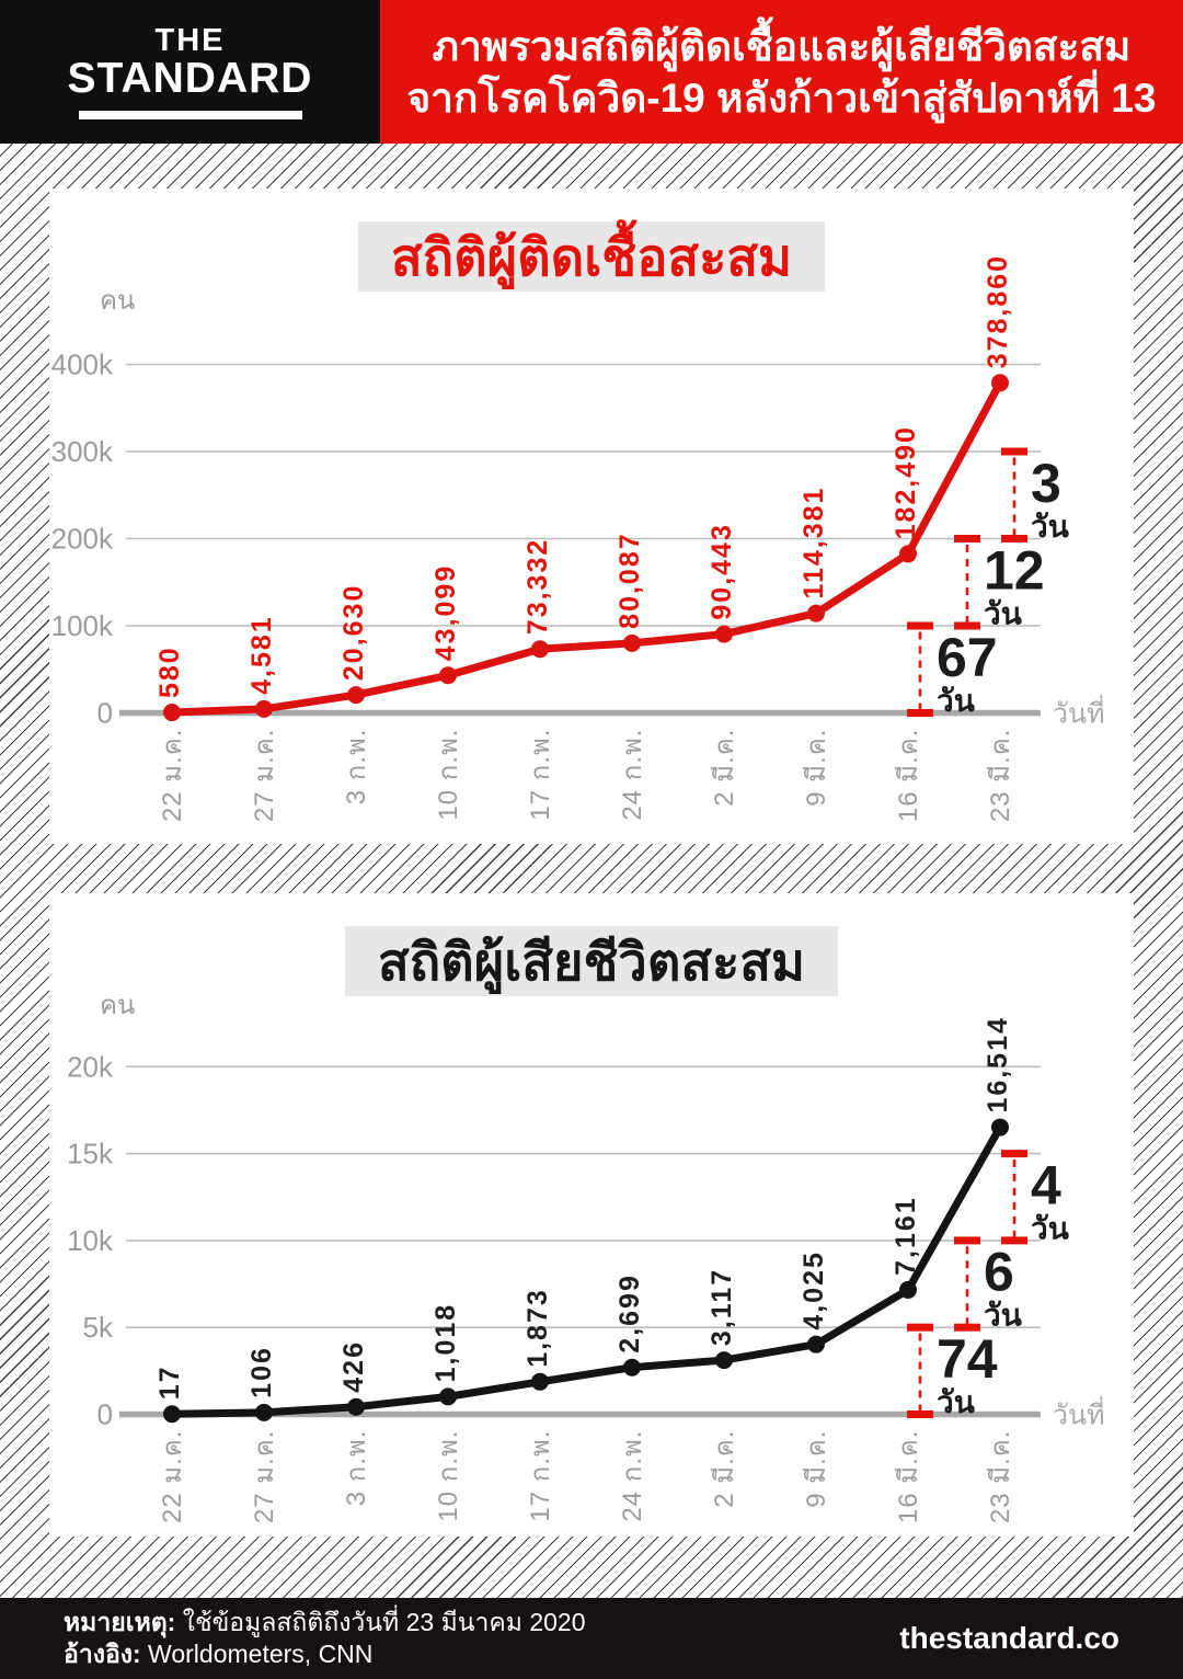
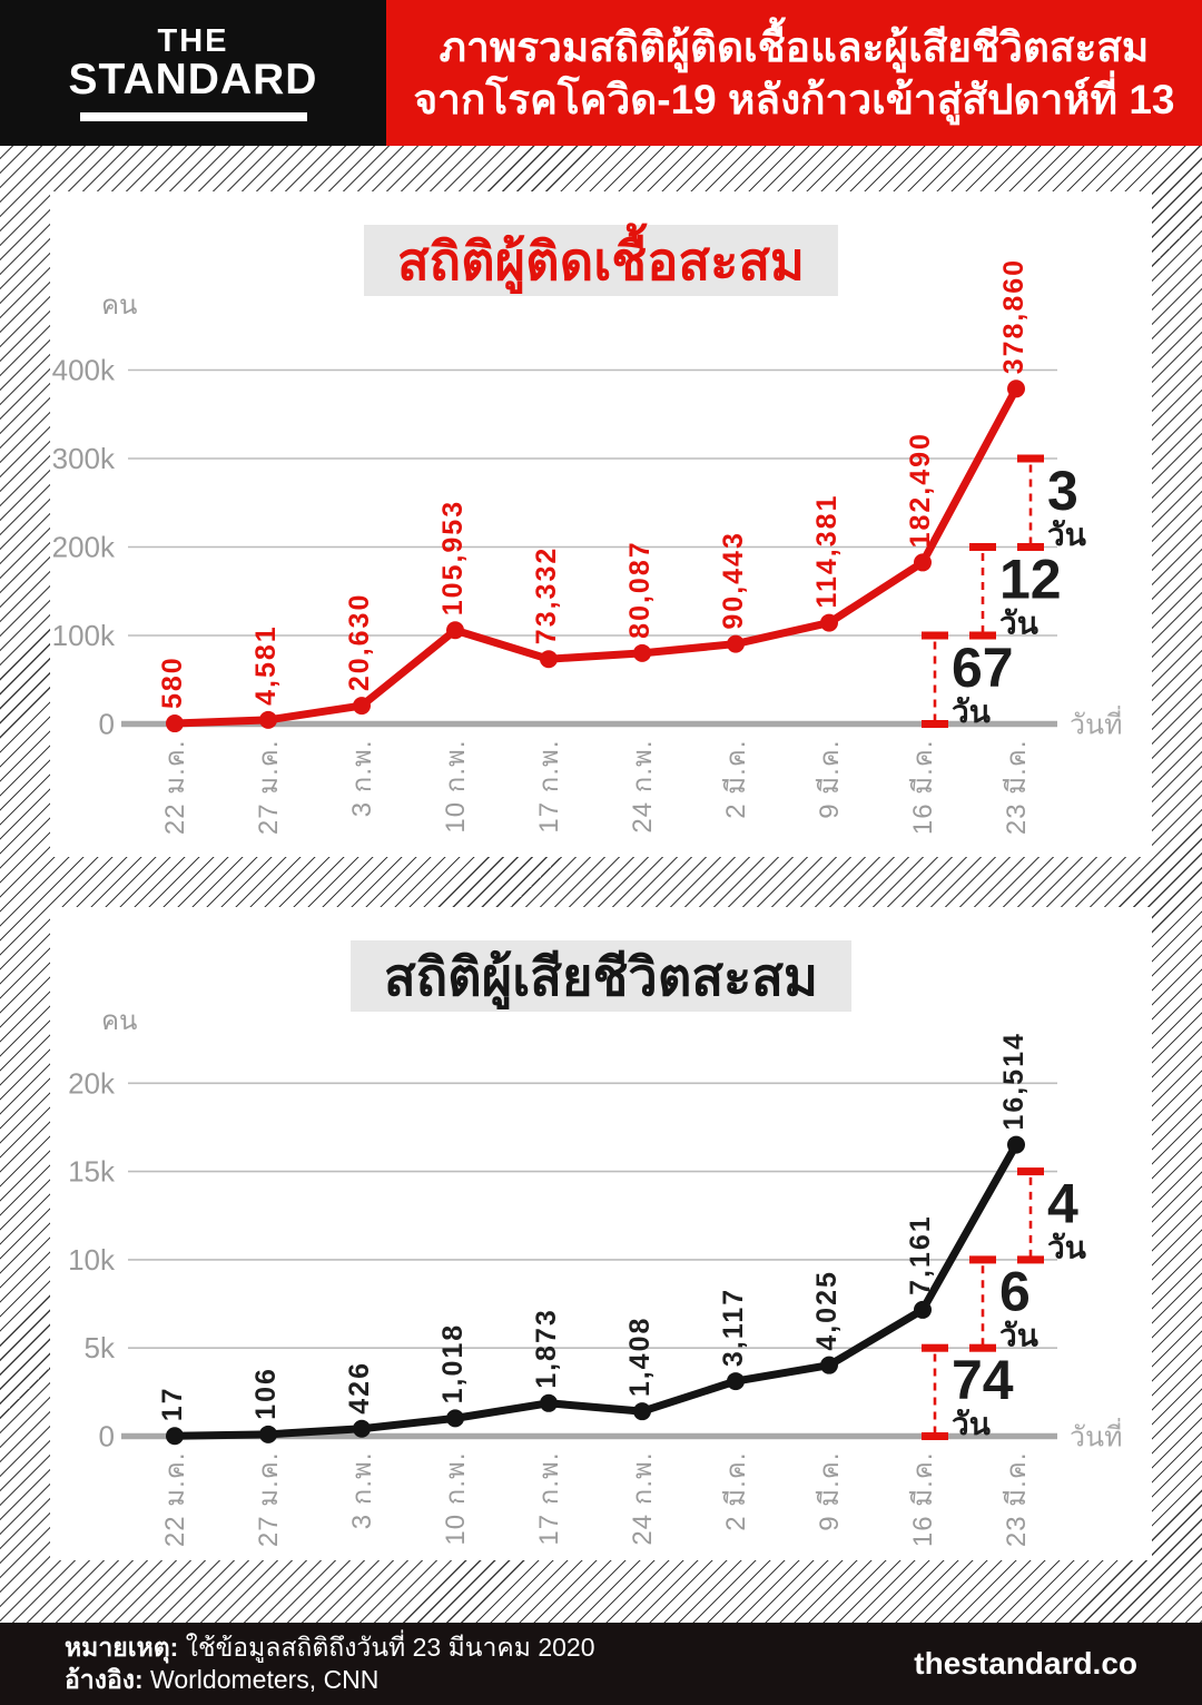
สถิติผู้ติดเชื้อสะสม/10 ก.พ.: 43,099 -> 105,953
สถิติผู้เสียชีวิตสะสม/24 ก.พ.: 2,699 -> 1,408
